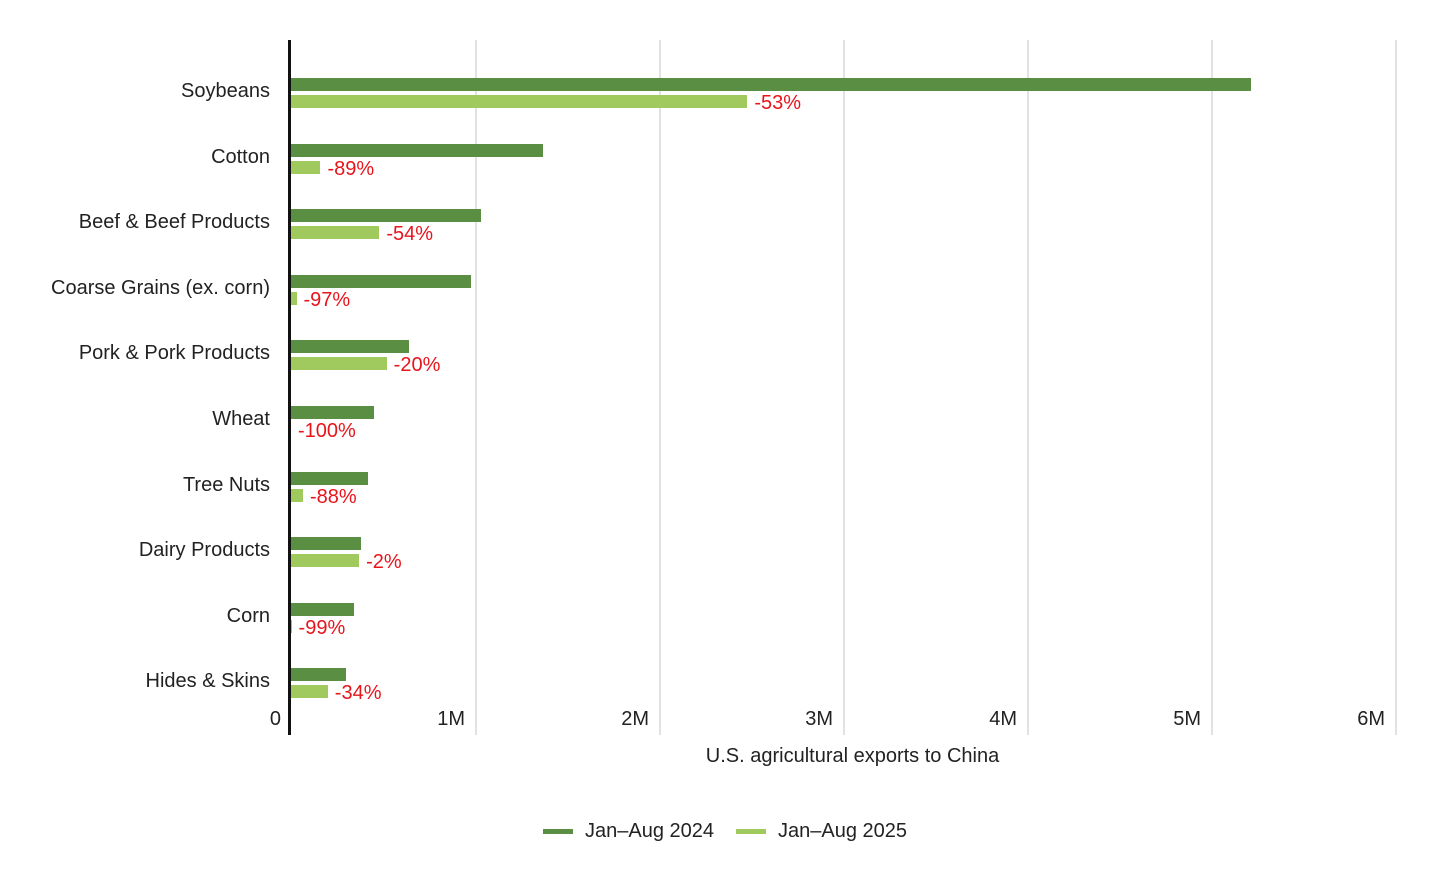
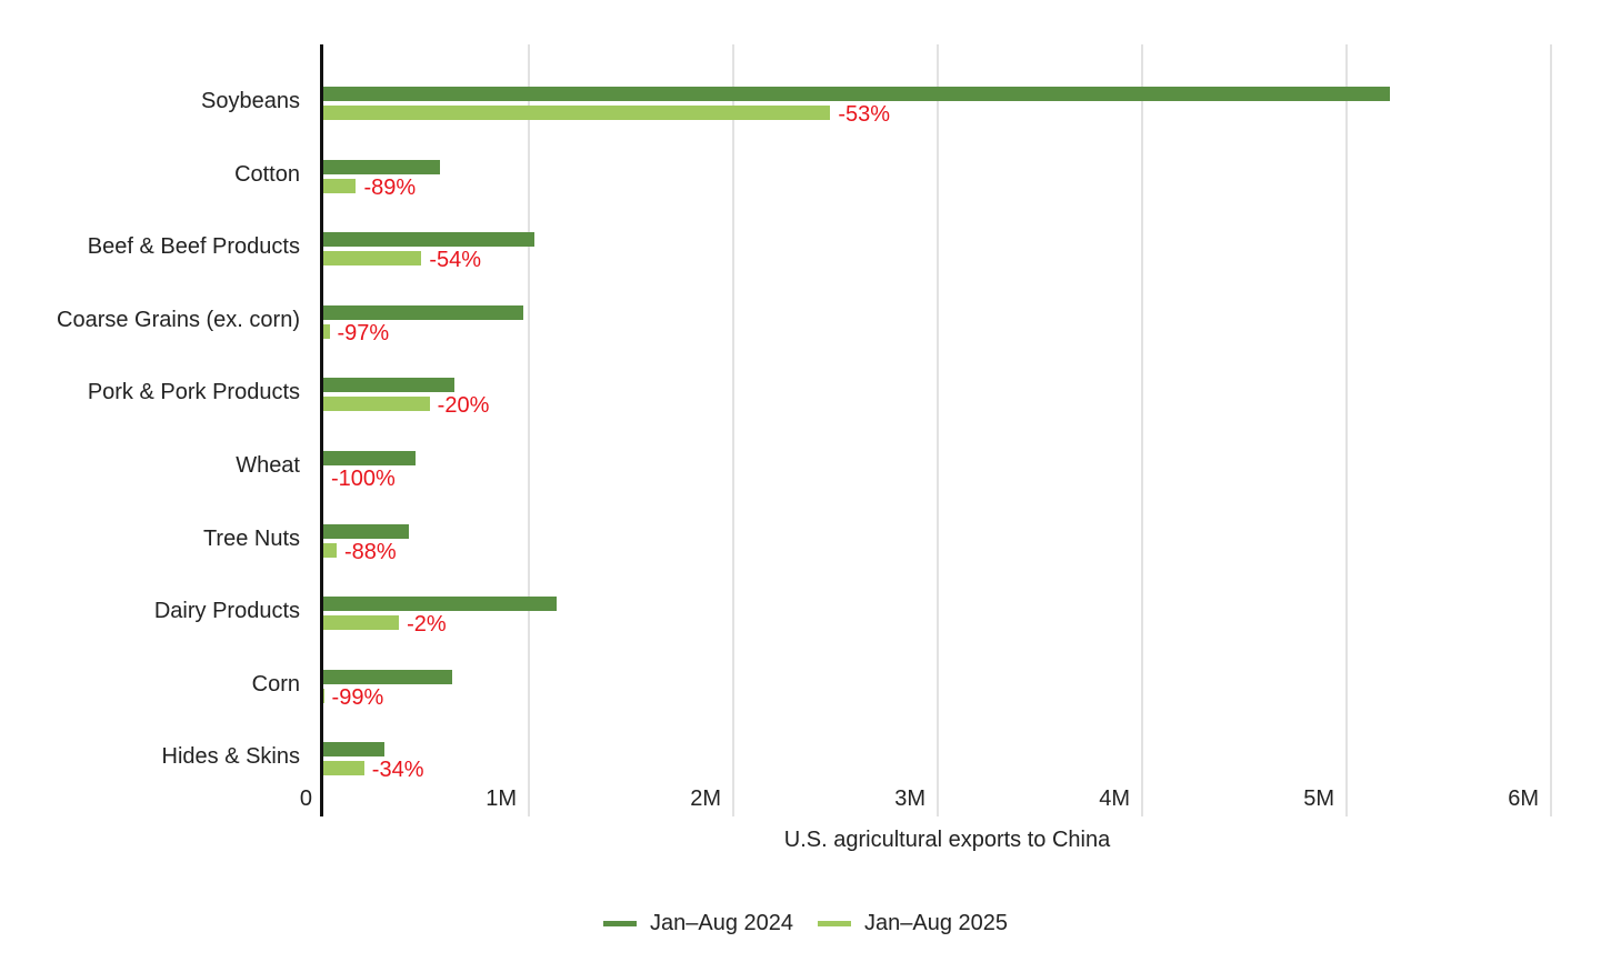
Jan–Aug 2024/Cotton: 1.37M -> 0.57M
Jan–Aug 2024/Dairy Products: 0.38M -> 1.14M
Jan–Aug 2024/Corn: 0.34M -> 0.63M
